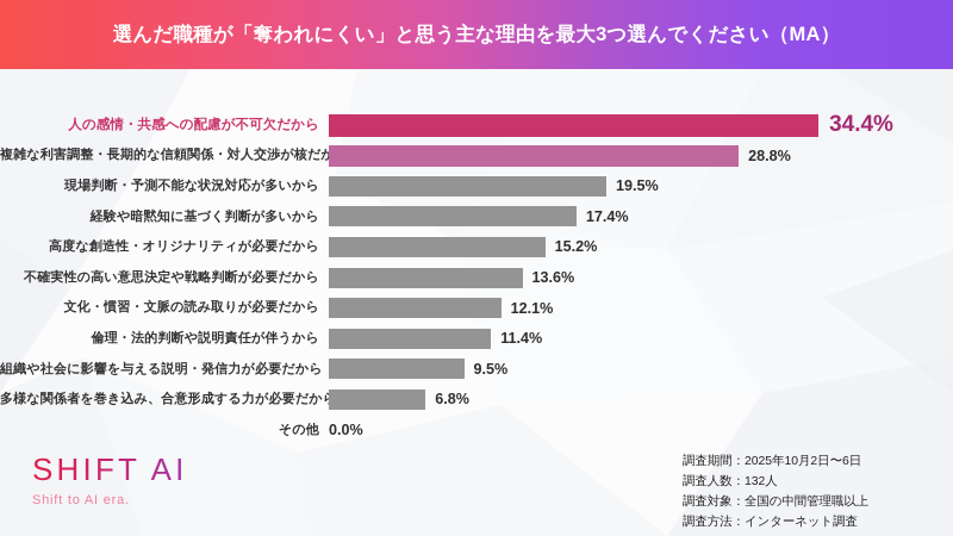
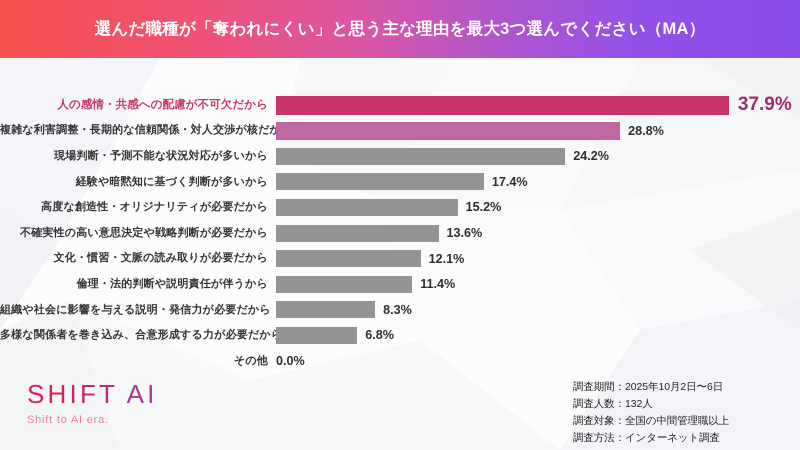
人の感情・共感への配慮が不可欠だから: 34.4% -> 37.9%
現場判断・予測不能な状況対応が多いから: 19.5% -> 24.2%
組織や社会に影響を与える説明・発信力が必要だから: 9.5% -> 8.3%
